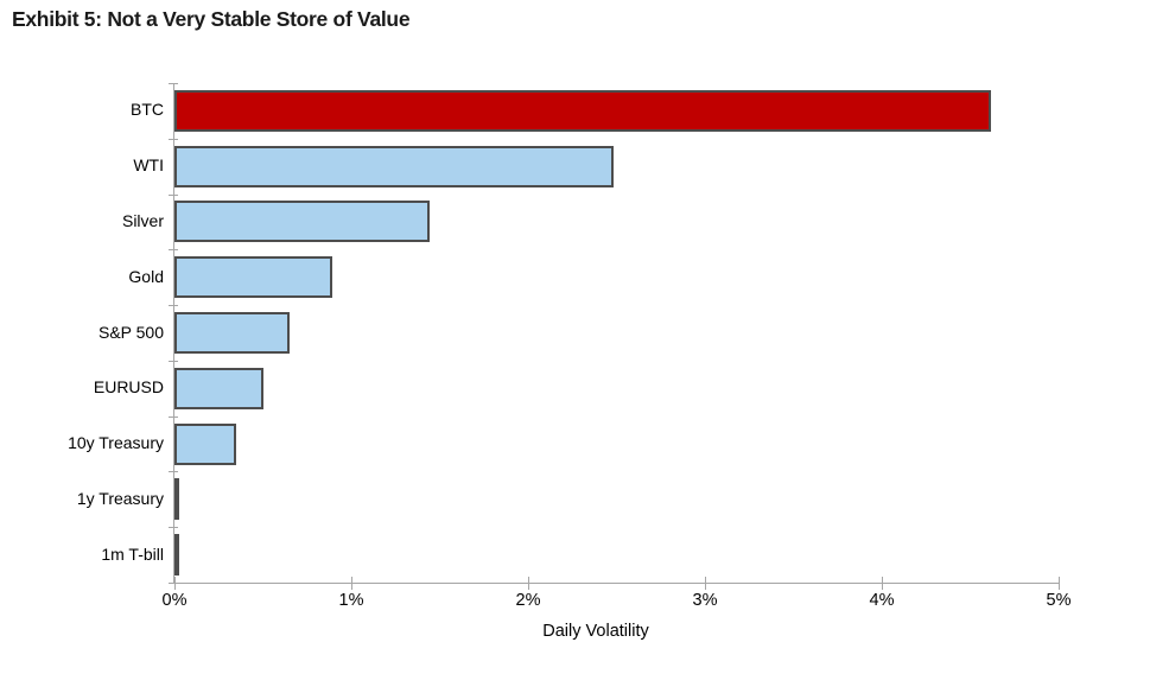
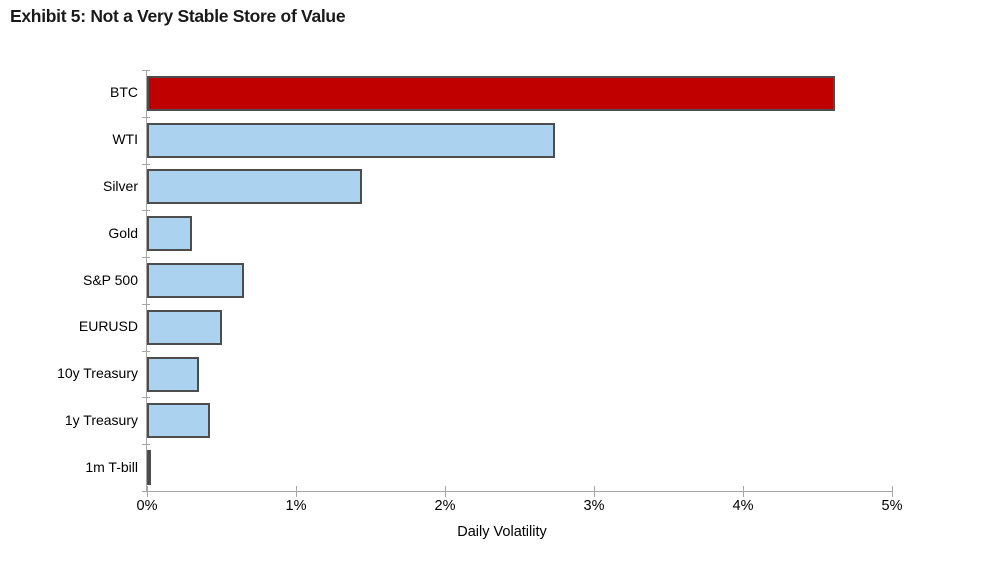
WTI: 2.48% -> 2.74%
Gold: 0.89% -> 0.30%
1y Treasury: 0.03% -> 0.42%
